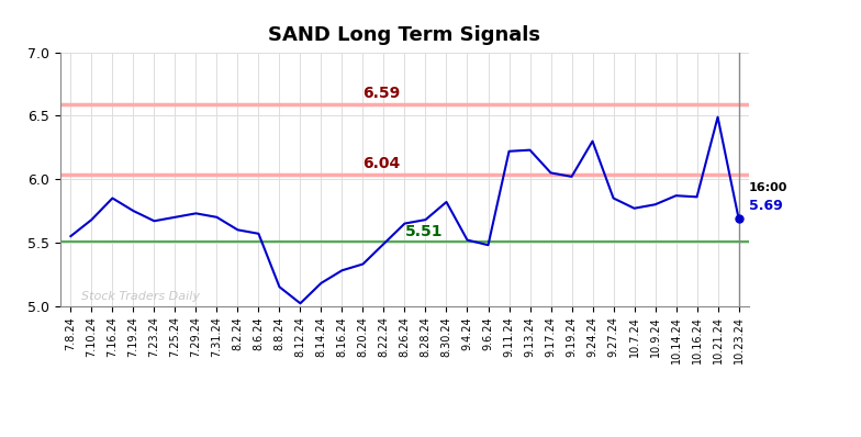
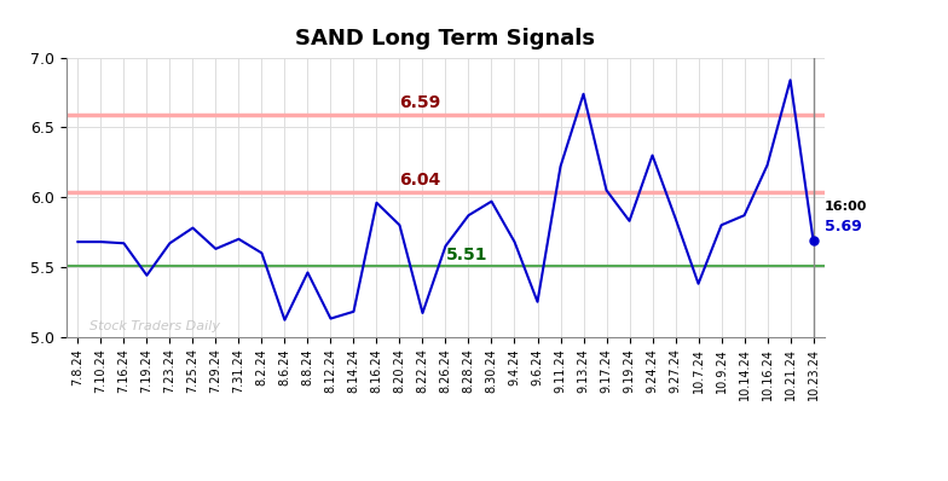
7.8.24: 5.55 -> 5.68
7.16.24: 5.85 -> 5.67
7.19.24: 5.75 -> 5.44
7.25.24: 5.70 -> 5.78
7.29.24: 5.73 -> 5.63
8.6.24: 5.57 -> 5.12
8.8.24: 5.15 -> 5.46
8.12.24: 5.02 -> 5.13
8.16.24: 5.28 -> 5.96
8.20.24: 5.33 -> 5.80
8.22.24: 5.49 -> 5.17
8.28.24: 5.68 -> 5.87
8.30.24: 5.82 -> 5.97
9.4.24: 5.52 -> 5.68
9.6.24: 5.48 -> 5.25
9.13.24: 6.23 -> 6.74
9.19.24: 6.02 -> 5.83
10.7.24: 5.77 -> 5.38
10.16.24: 5.86 -> 6.23
10.21.24: 6.49 -> 6.84
